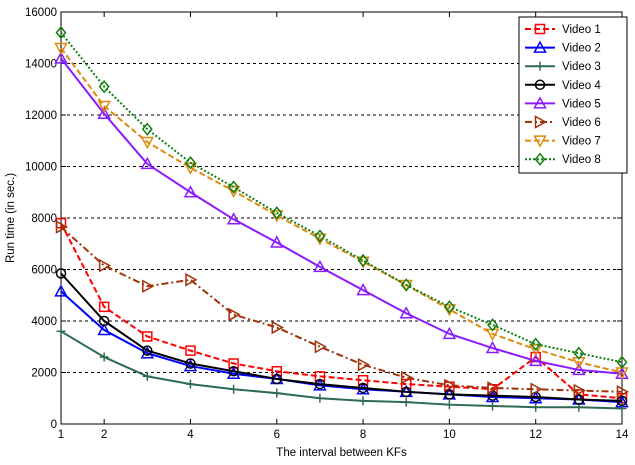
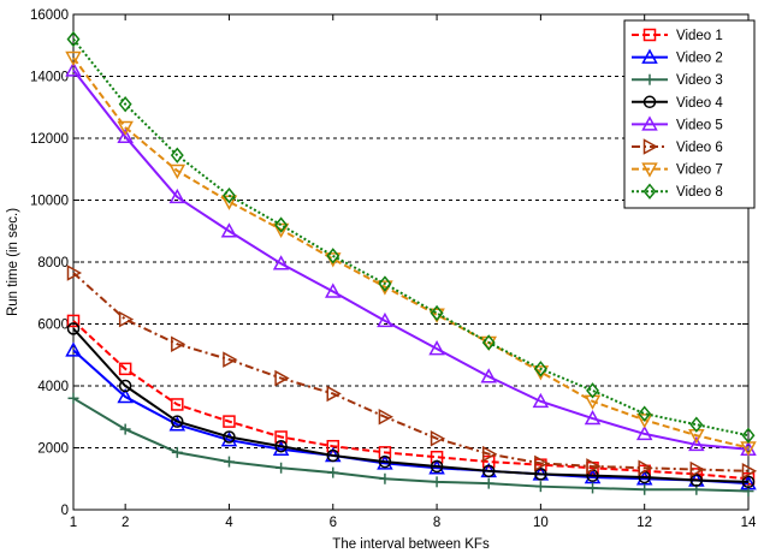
Video 1/1: 7800 -> 6100
Video 6/4: 5600 -> 4800
Video 1/12: 2600 -> 1200
